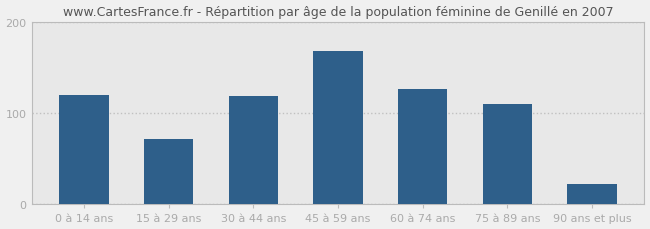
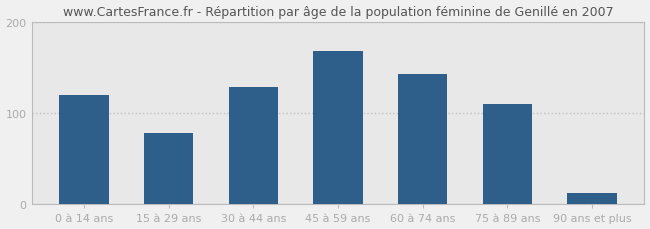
15 à 29 ans: 72 -> 78
30 à 44 ans: 118 -> 128
60 à 74 ans: 126 -> 143
90 ans et plus: 22 -> 13
